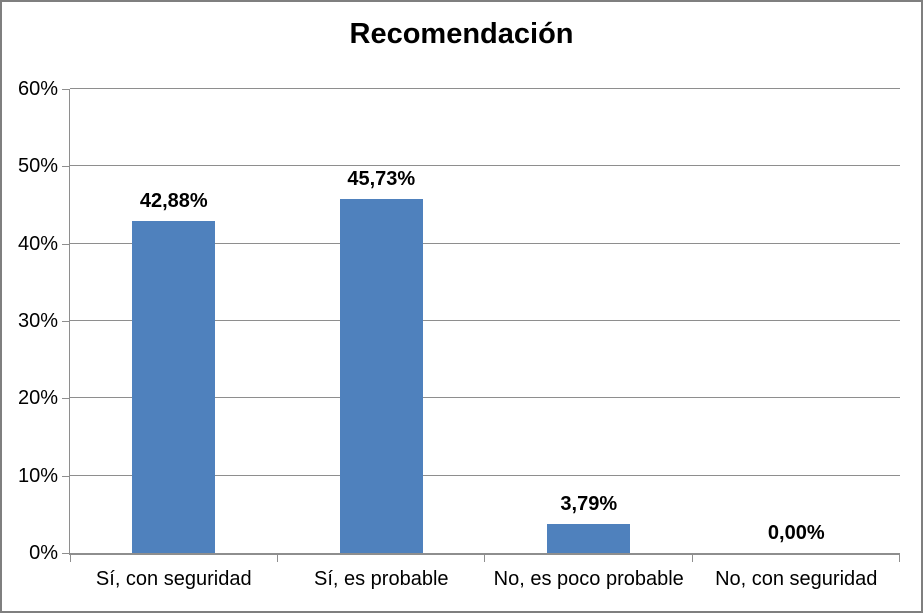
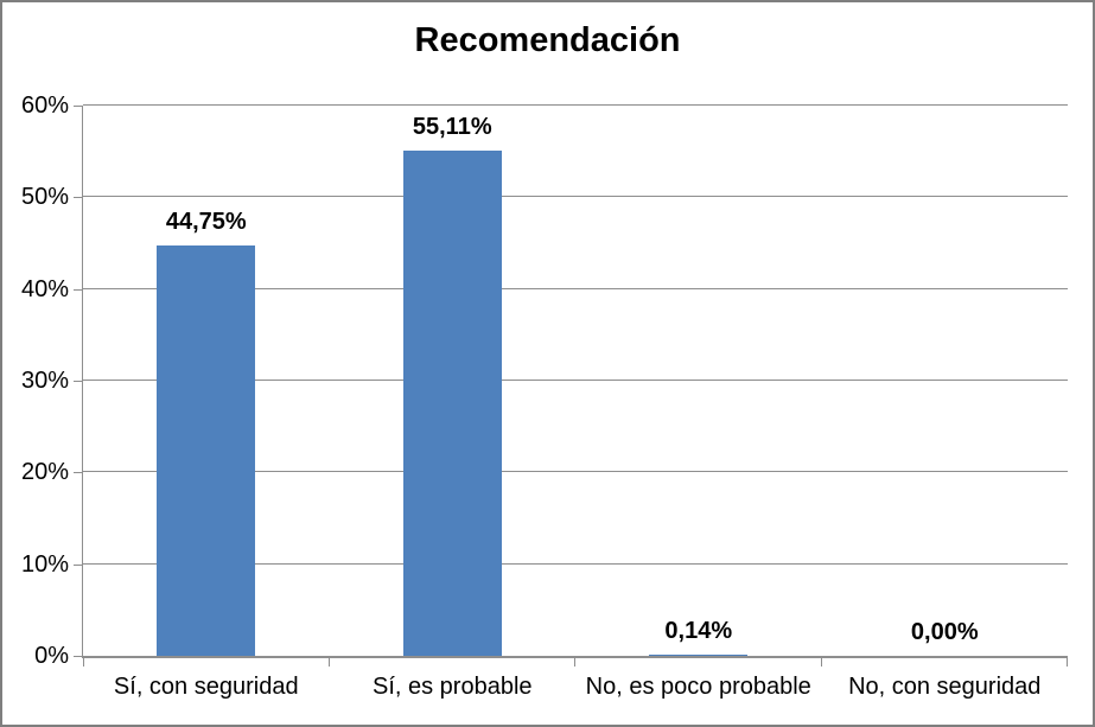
Sí, con seguridad: 42,88% -> 44,75%
Sí, es probable: 45,73% -> 55,11%
No, es poco probable: 3,79% -> 0,14%
